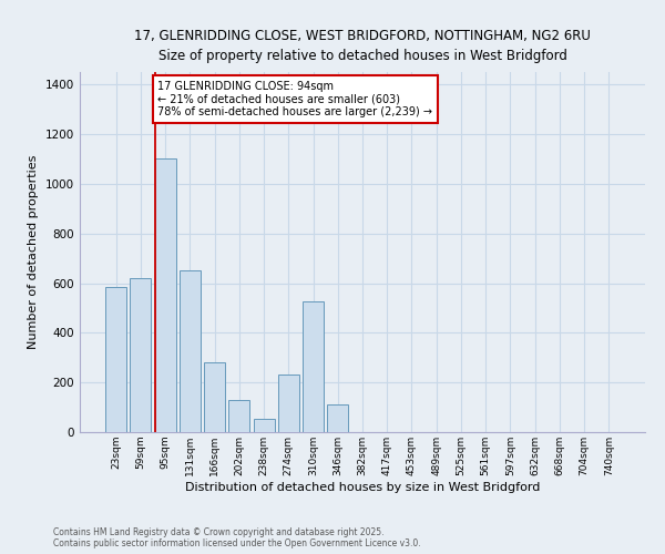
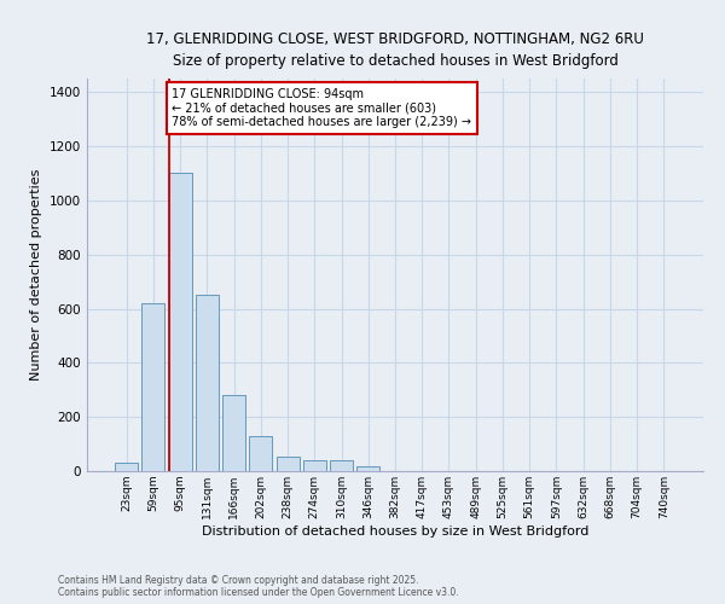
23sqm: 585 -> 30
274sqm: 230 -> 40
310sqm: 525 -> 40
346sqm: 110 -> 20
